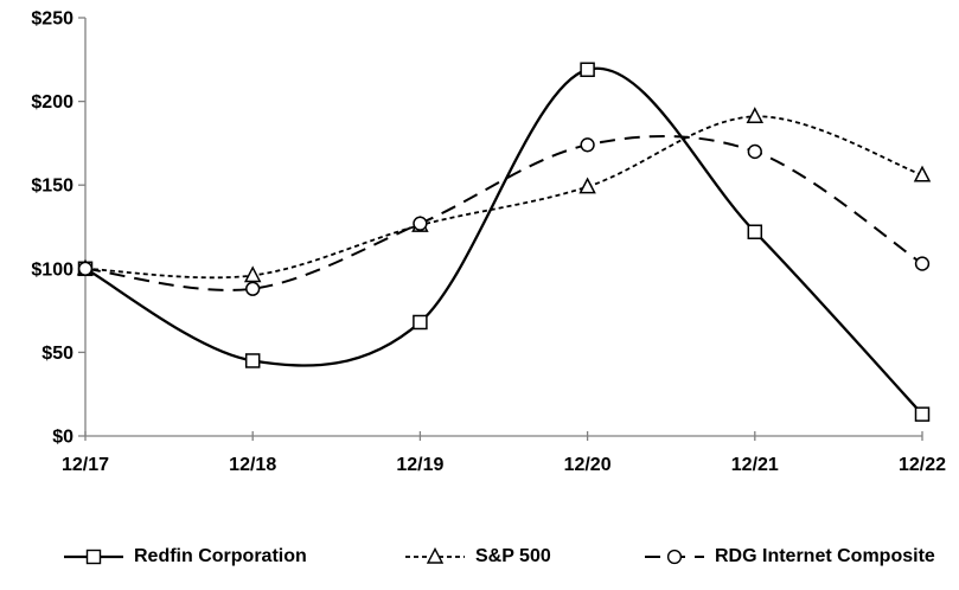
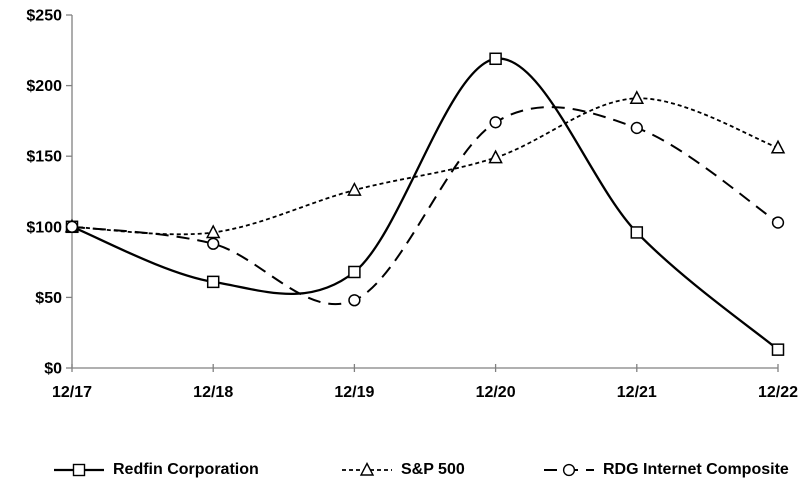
Redfin Corporation/12/18: $45 -> $61
RDG Internet Composite/12/19: $127 -> $48
Redfin Corporation/12/21: $122 -> $96
